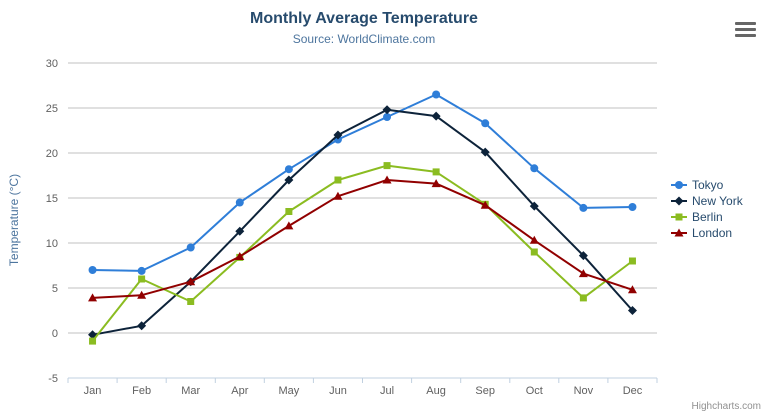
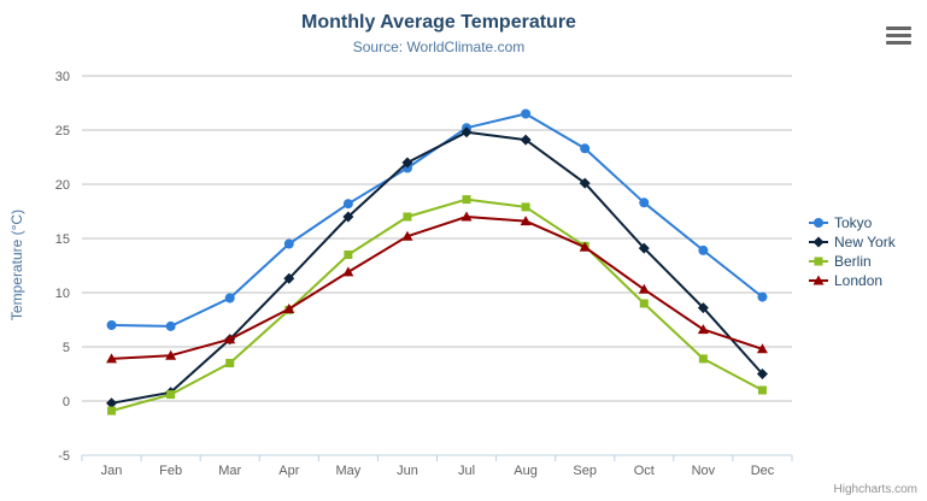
Berlin/Feb: 6 -> 1
Tokyo/Jul: 24 -> 25
Tokyo/Dec: 14 -> 10
Berlin/Dec: 8 -> 1
